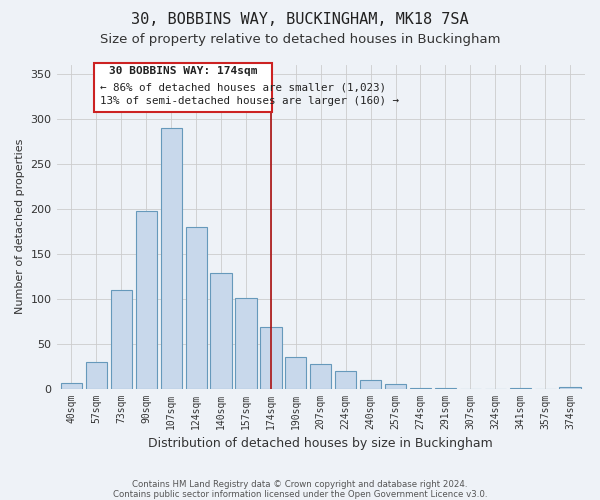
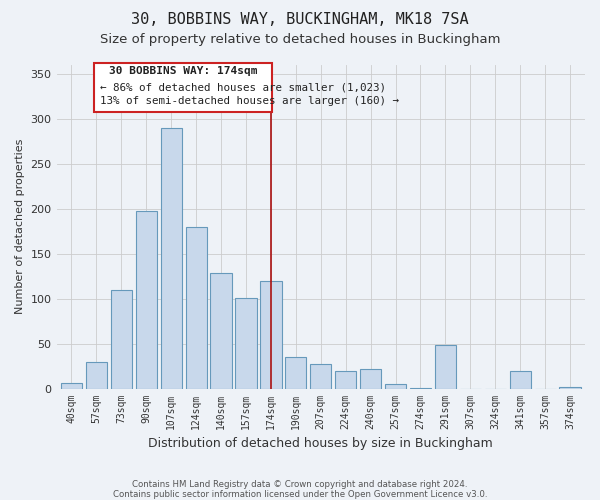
174sqm: 69 -> 120
240sqm: 10 -> 22
291sqm: 1 -> 48
341sqm: 1 -> 20
